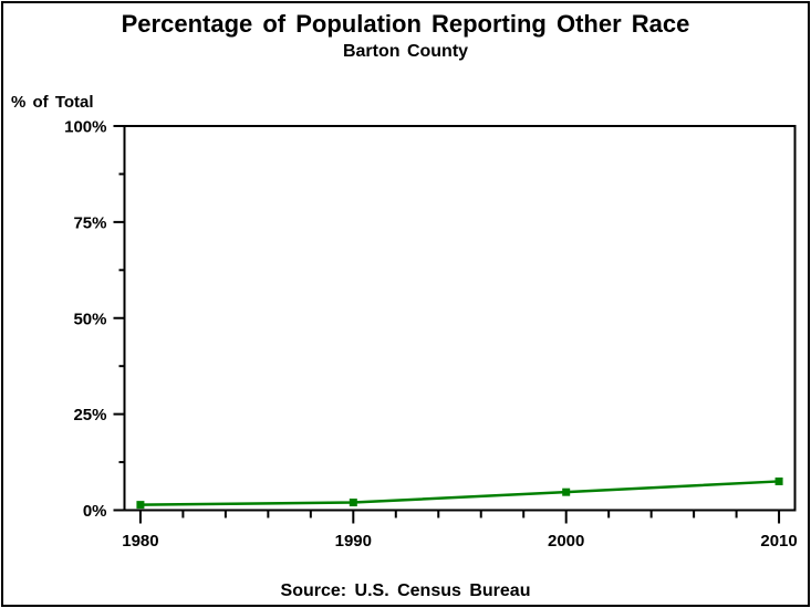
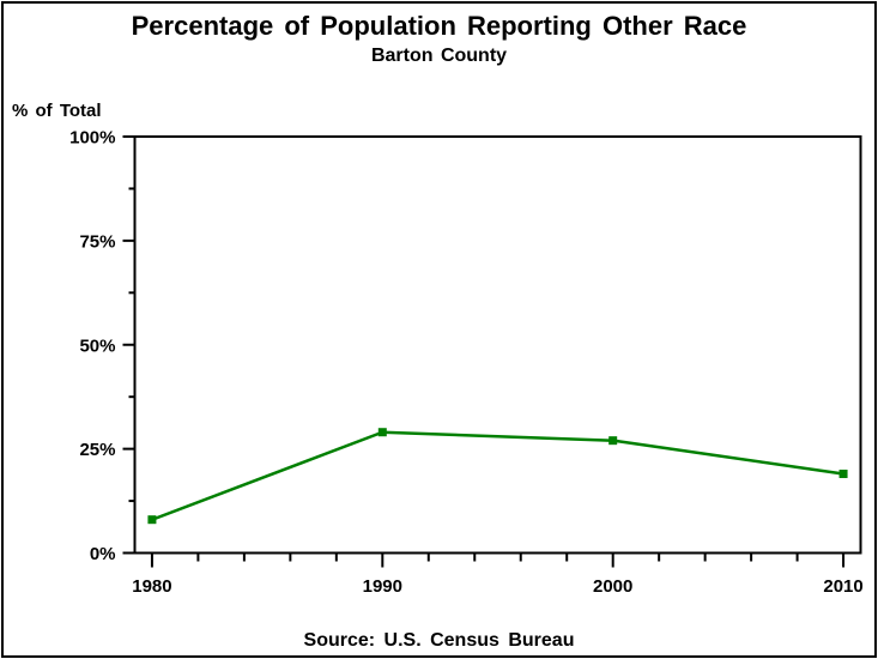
1980: 1% -> 8%
1990: 2% -> 29%
2000: 5% -> 27%
2010: 8% -> 19%
